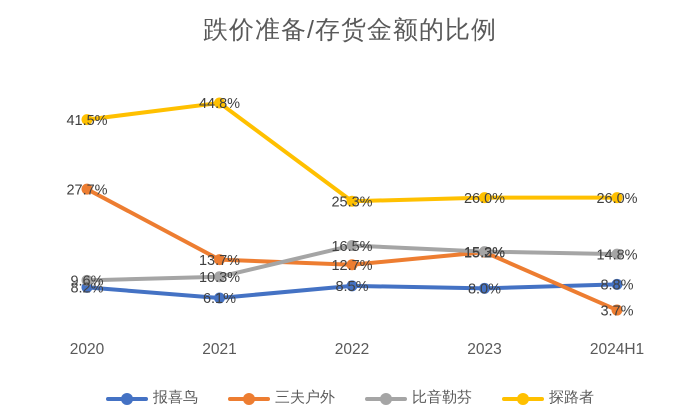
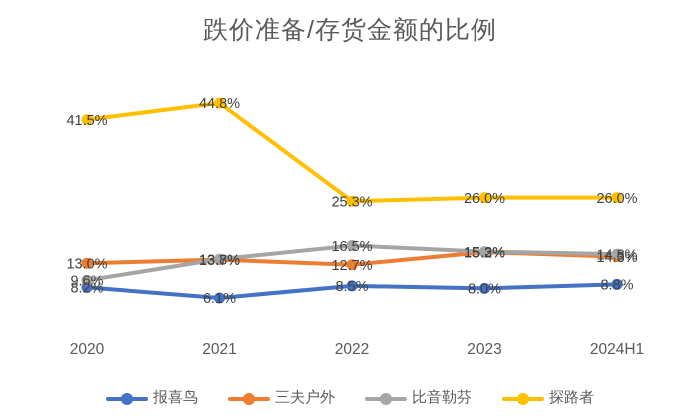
三夫户外/2020: 27.7% -> 13.0%
比音勒芬/2021: 10.3% -> 13.8%
三夫户外/2024H1: 3.7% -> 14.3%
